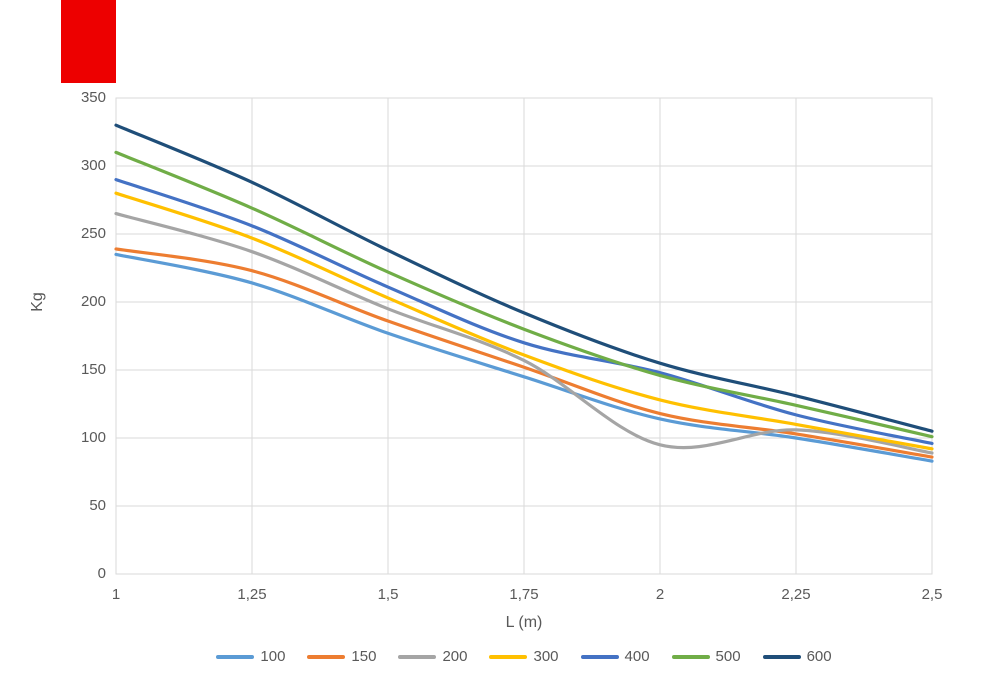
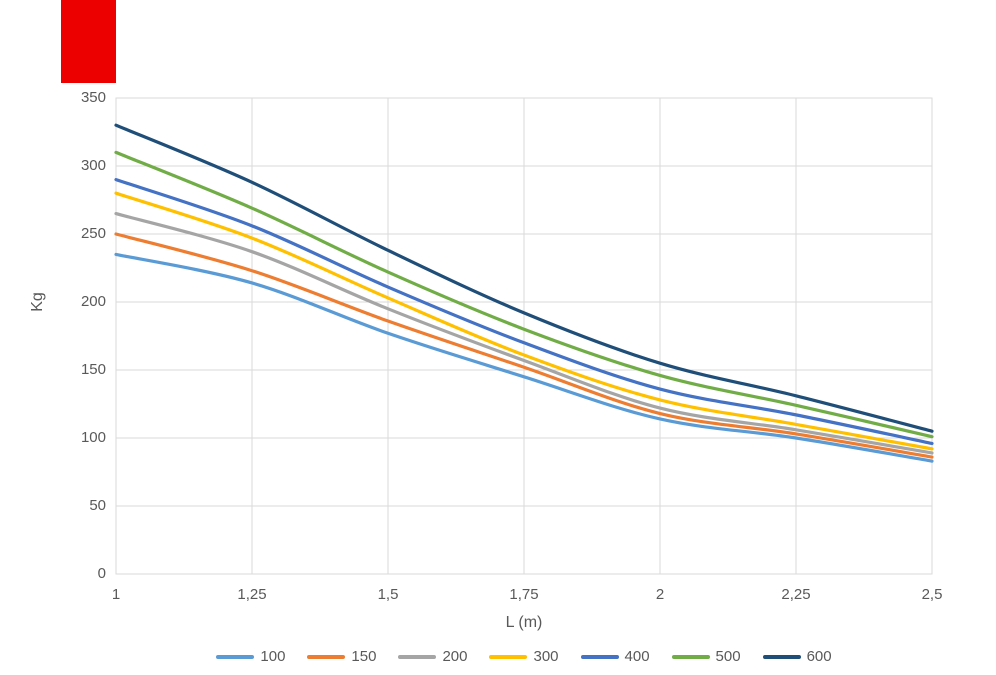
150/1: 239 -> 250
200/2: 95 -> 122
400/2: 148 -> 136
